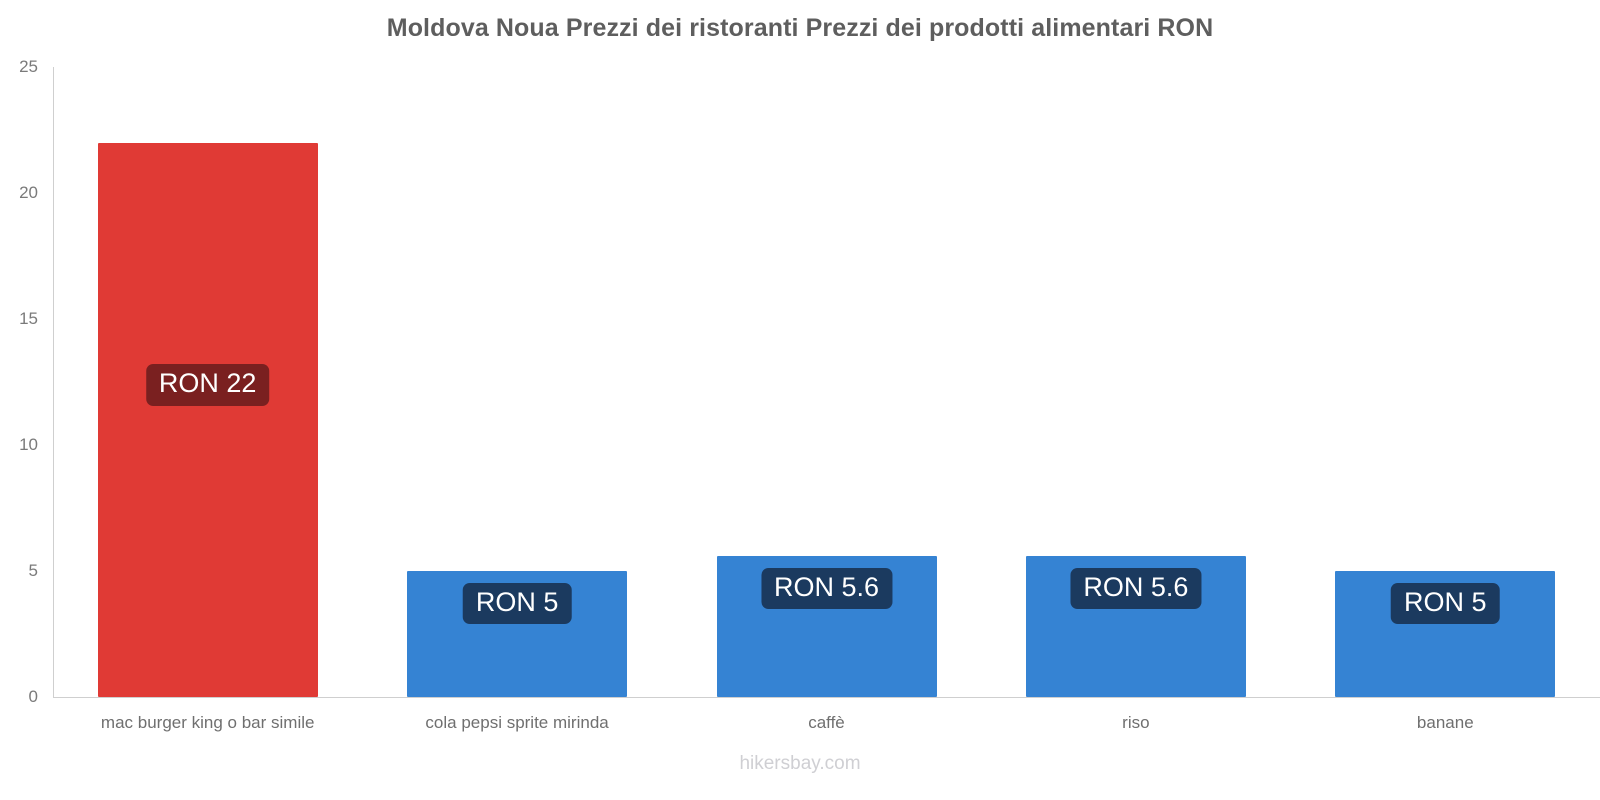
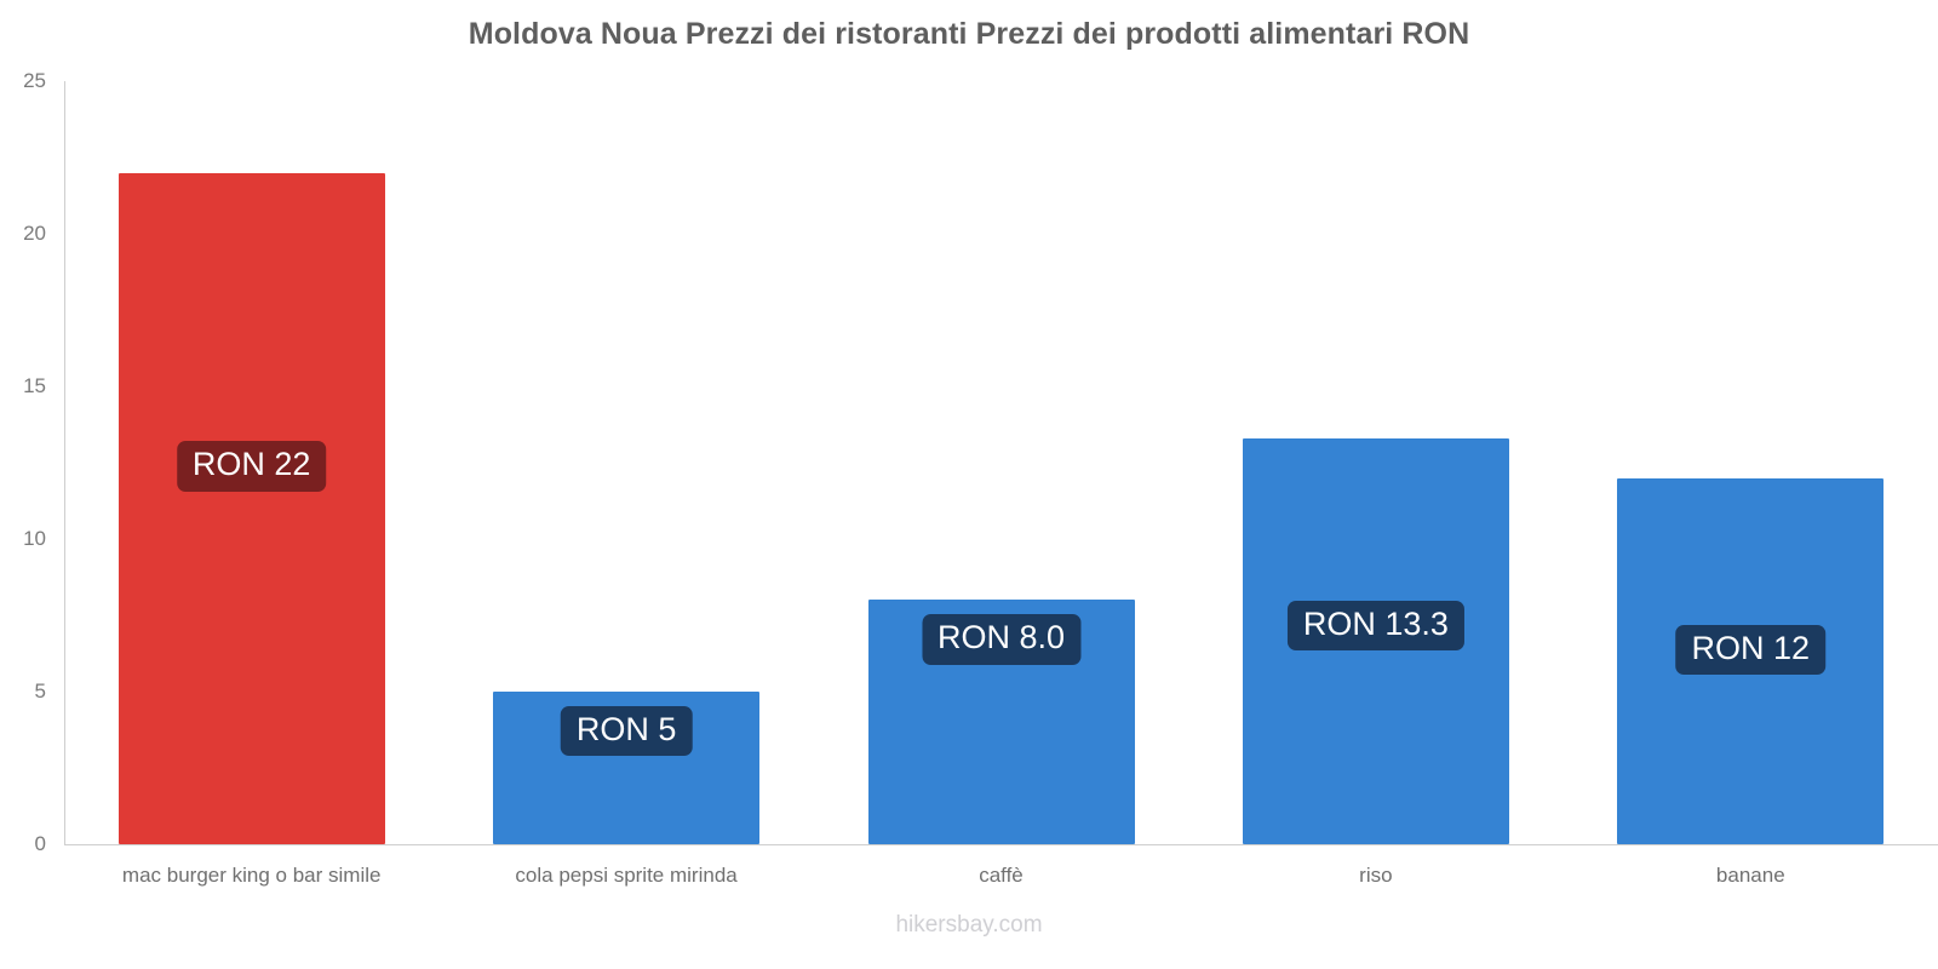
caffè: 5.6 -> 8.0
riso: 5.6 -> 13.3
banane: 5 -> 12
